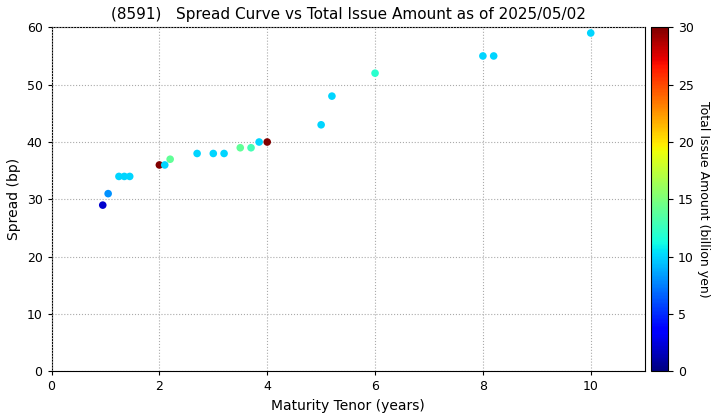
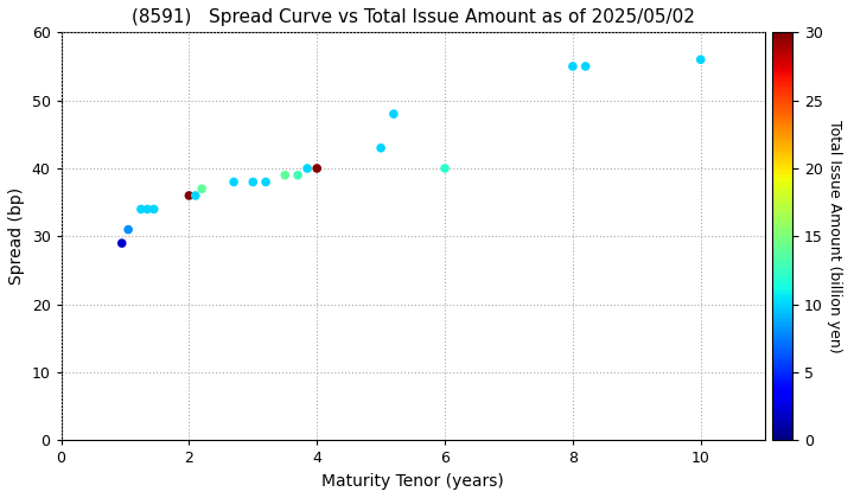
6: 52 -> 40
10: 59 -> 56
